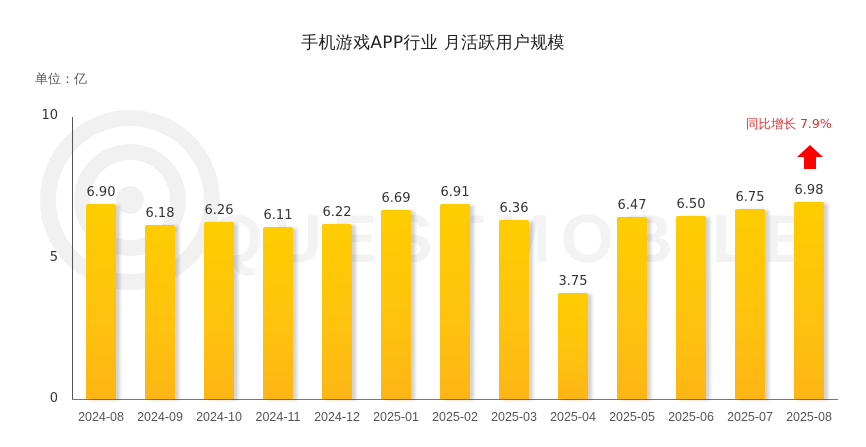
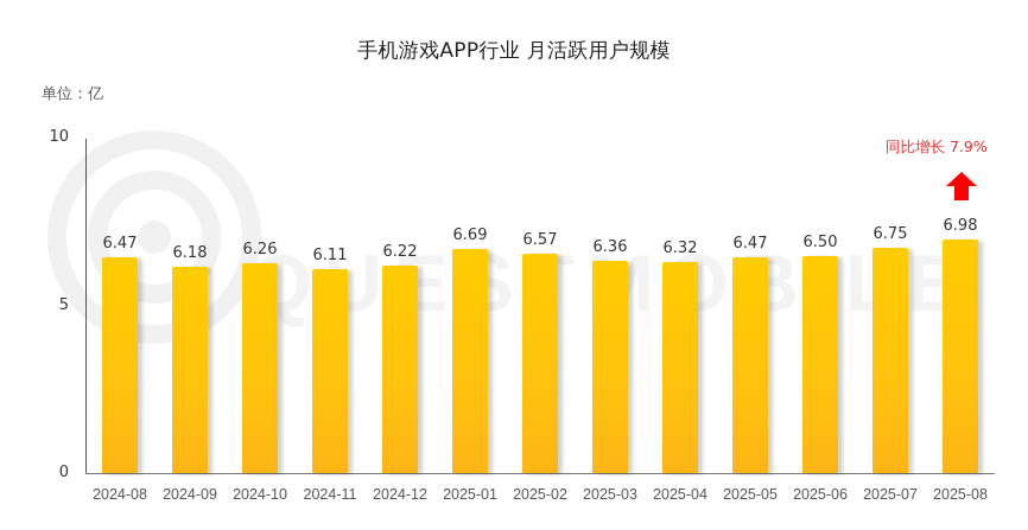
2024-08: 6.90 -> 6.47
2025-02: 6.91 -> 6.57
2025-04: 3.75 -> 6.32
